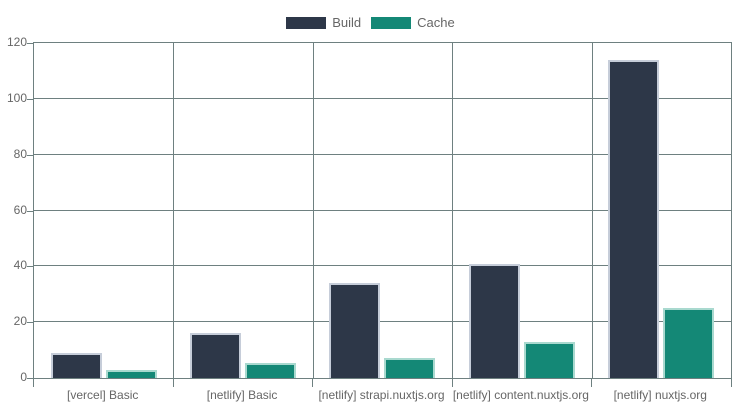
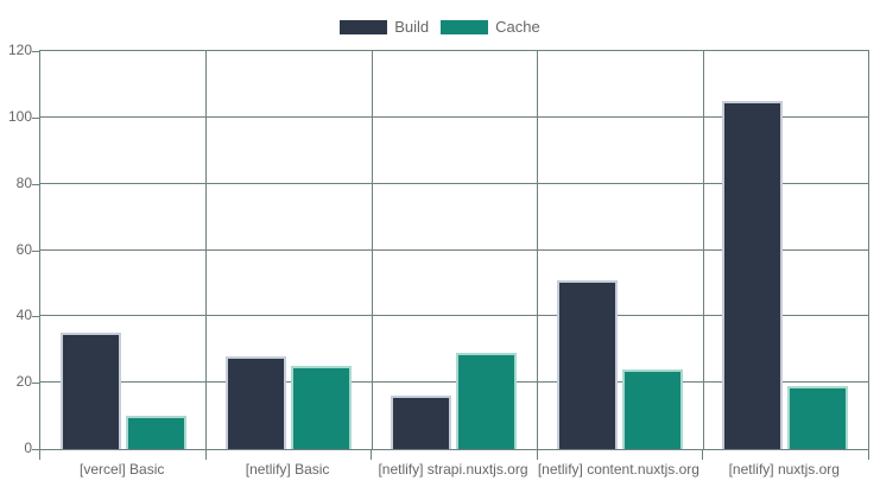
Build/[vercel] Basic: 9 -> 35
Cache/[vercel] Basic: 3 -> 10
Build/[netlify] Basic: 16 -> 28
Cache/[netlify] Basic: 6 -> 25
Build/[netlify] strapi.nuxtjs.org: 34 -> 16
Cache/[netlify] strapi.nuxtjs.org: 7 -> 29
Build/[netlify] content.nuxtjs.org: 41 -> 51
Cache/[netlify] content.nuxtjs.org: 13 -> 24
Build/[netlify] nuxtjs.org: 114 -> 105
Cache/[netlify] nuxtjs.org: 25 -> 19
